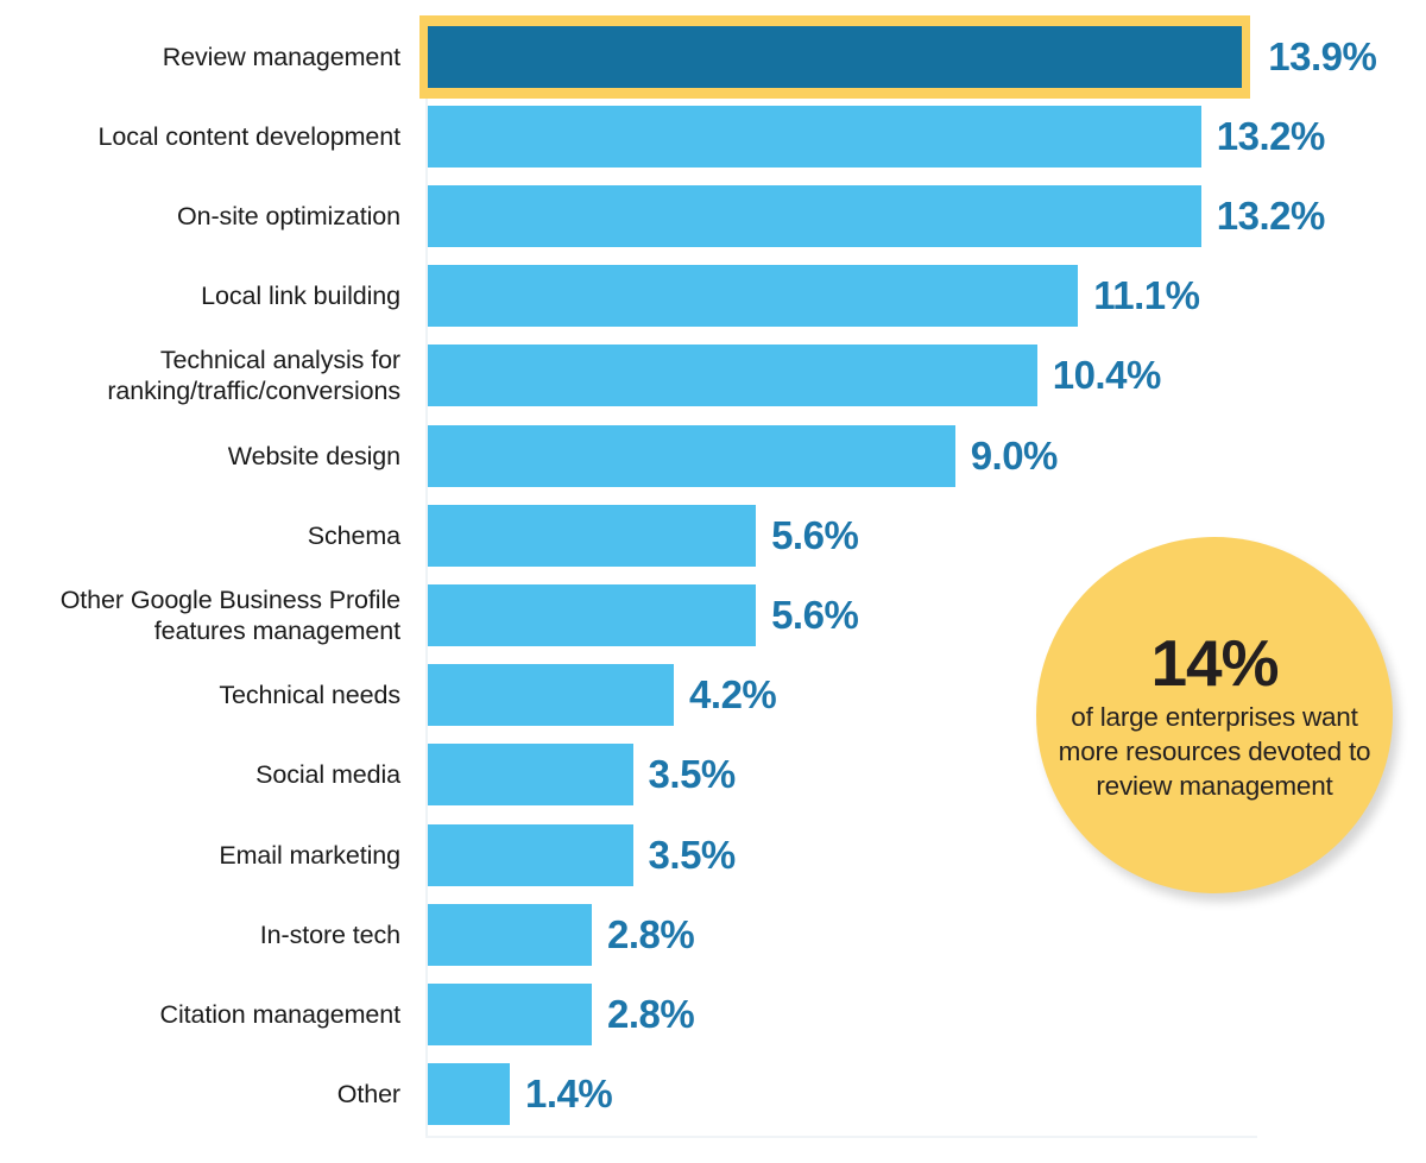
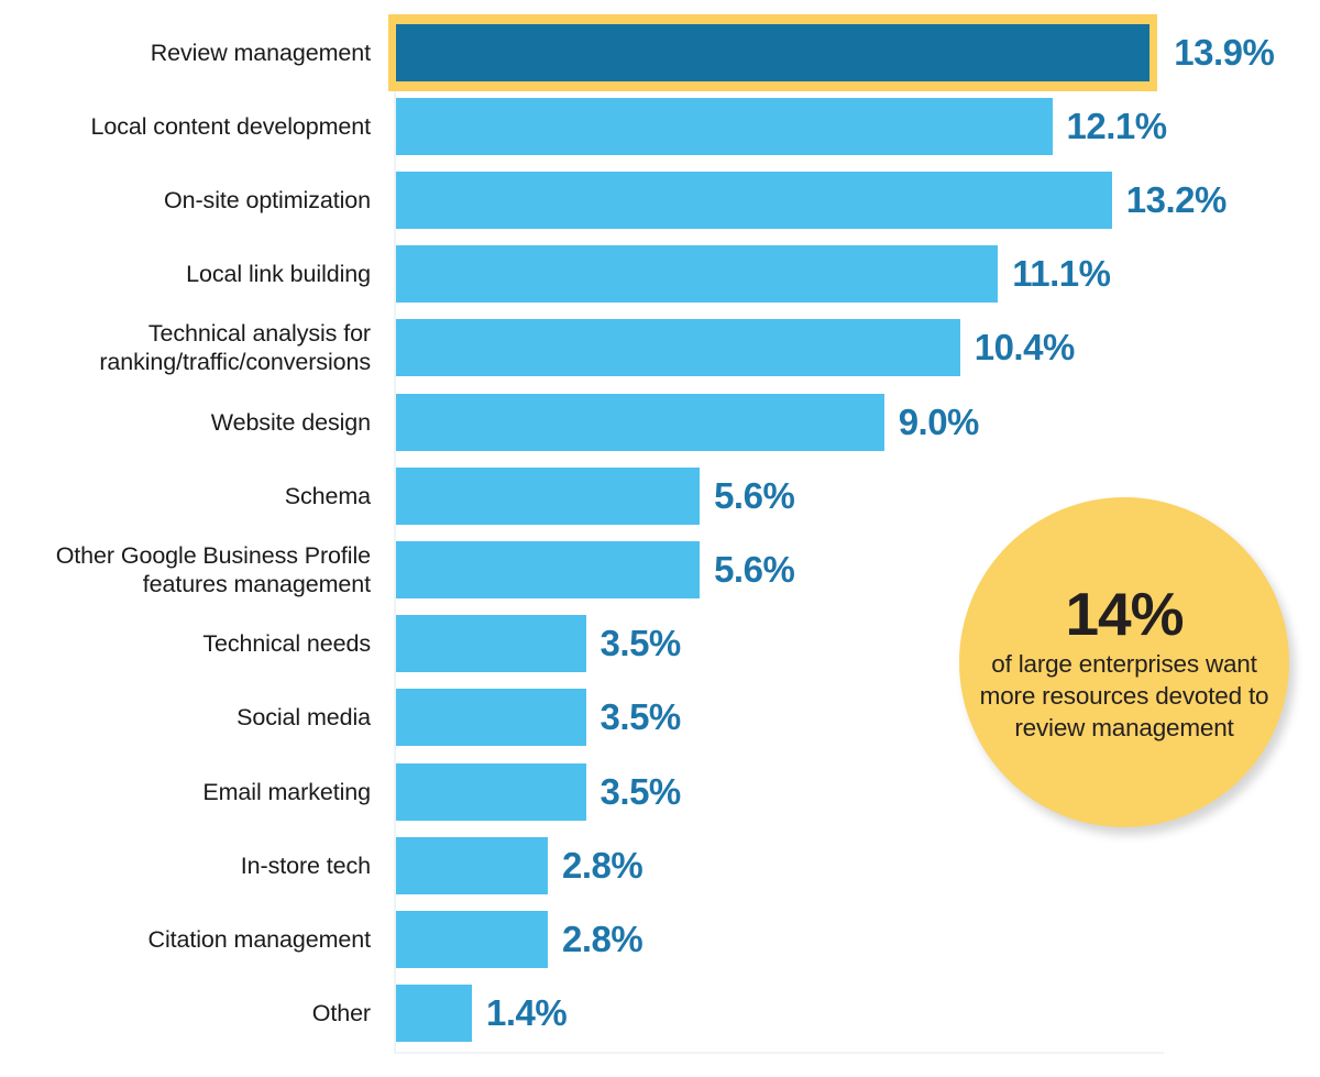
Local content development: 13.2% -> 12.1%
Technical needs: 4.2% -> 3.5%
